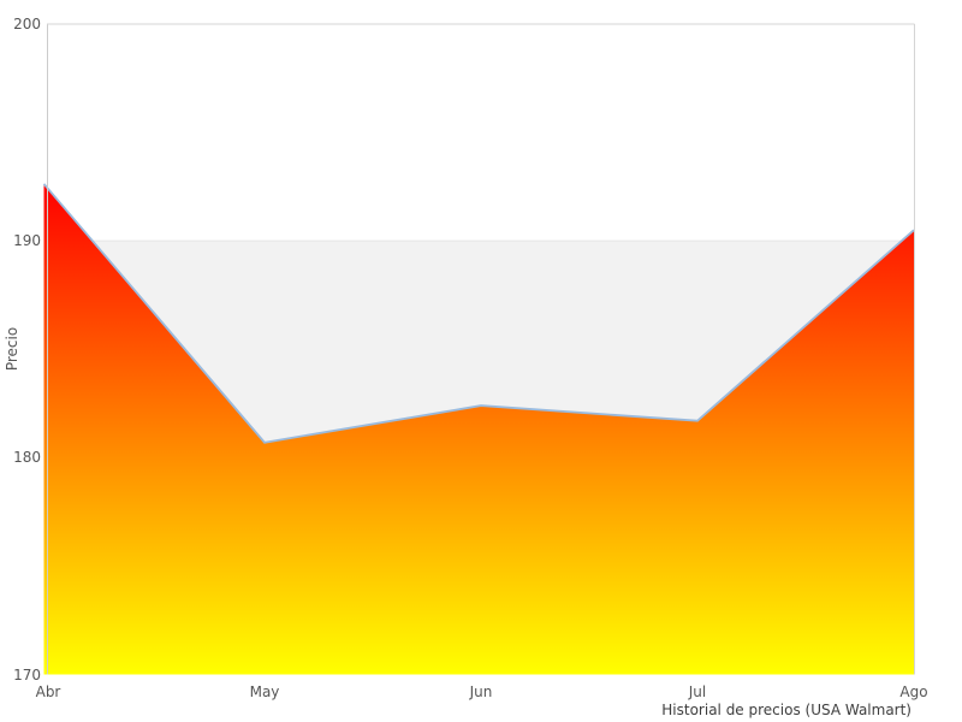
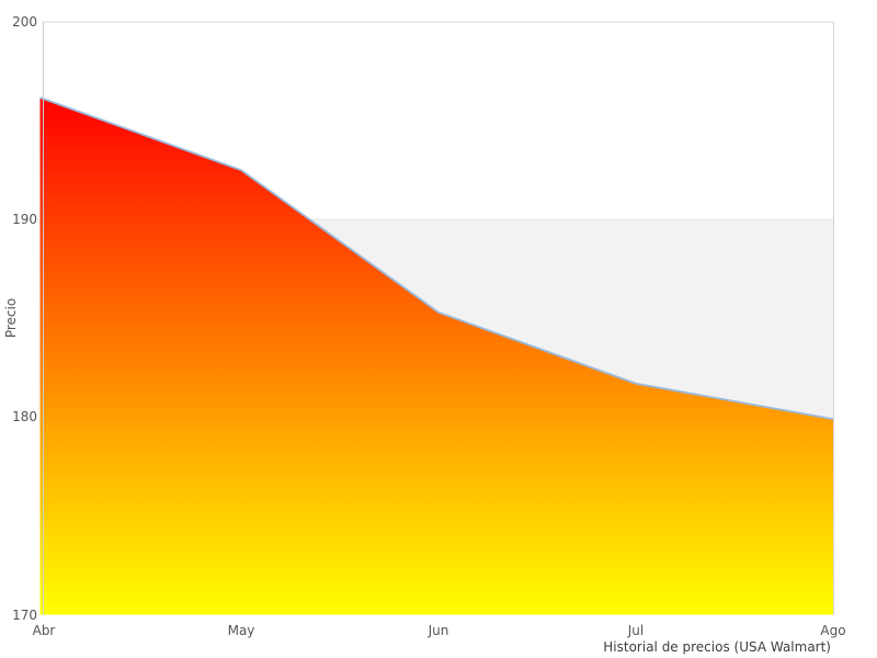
Abr: 192.4 -> 196.1
May: 180.7 -> 192.5
Jun: 182.4 -> 185.3
Ago: 190.5 -> 179.9
